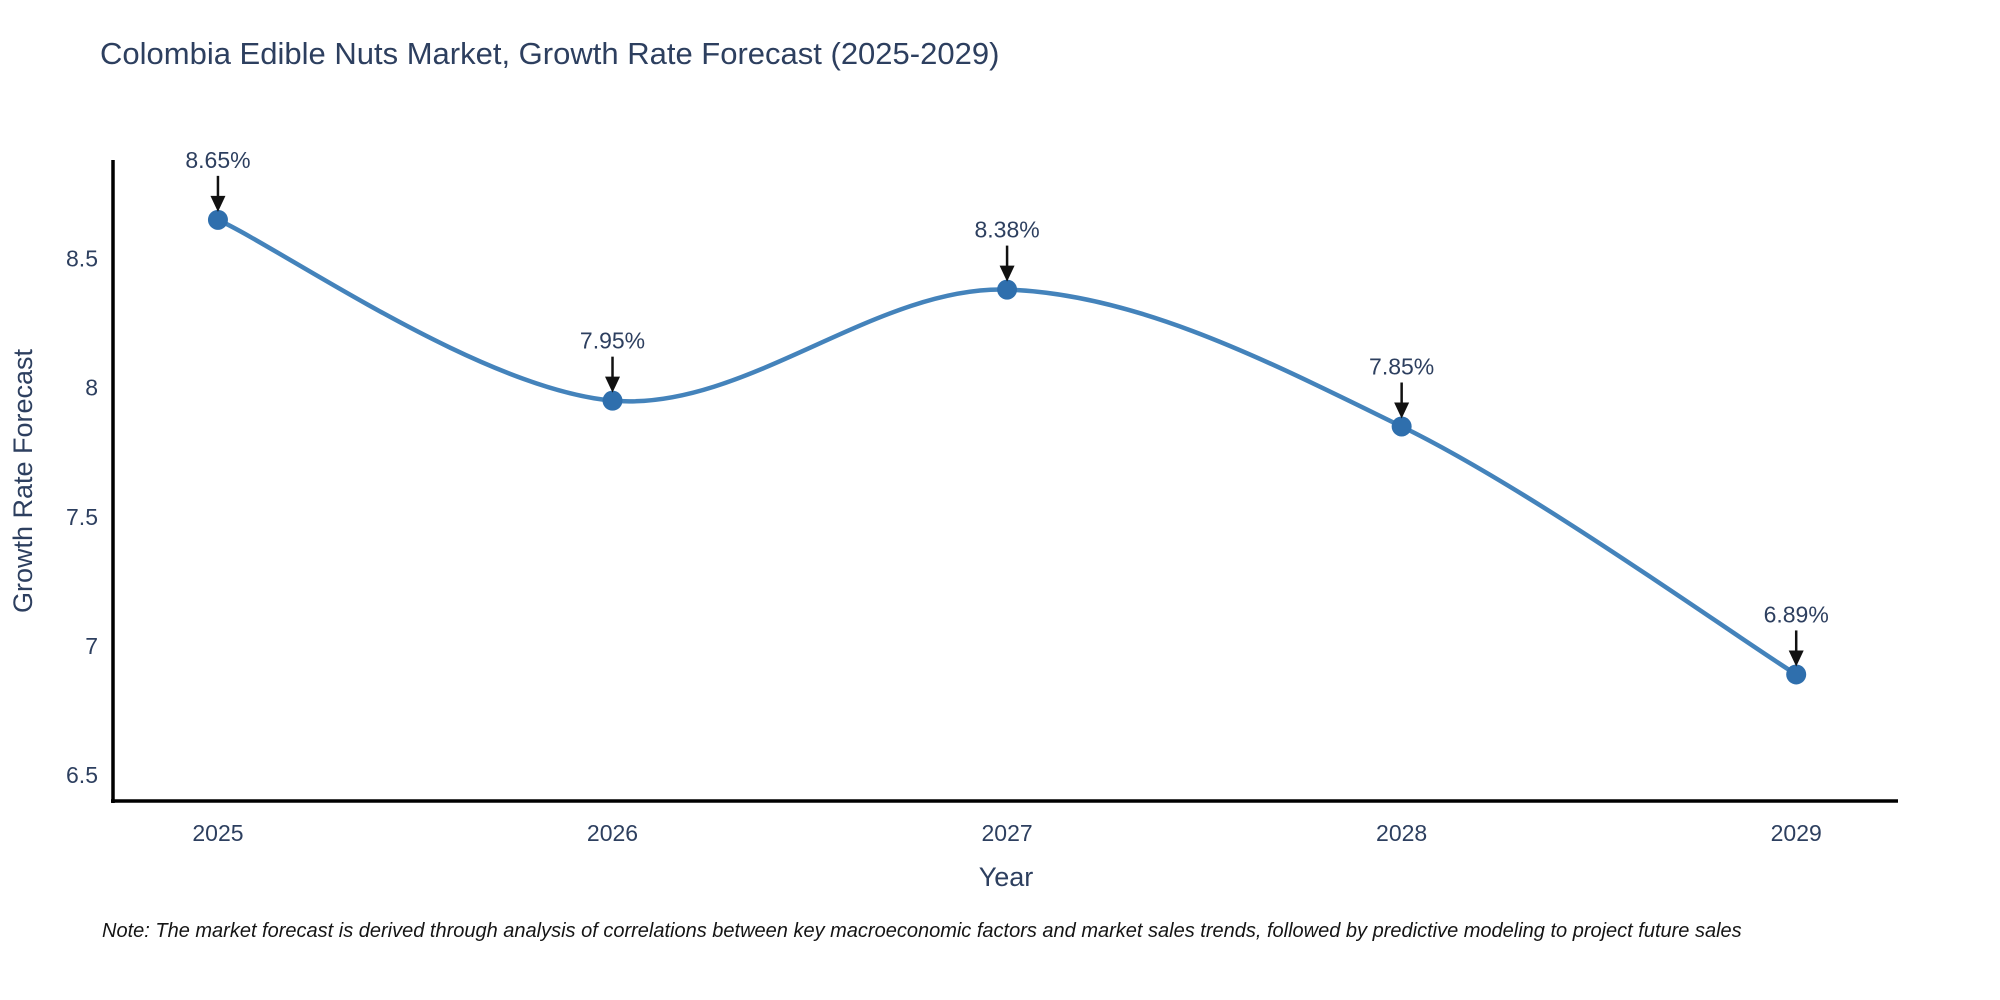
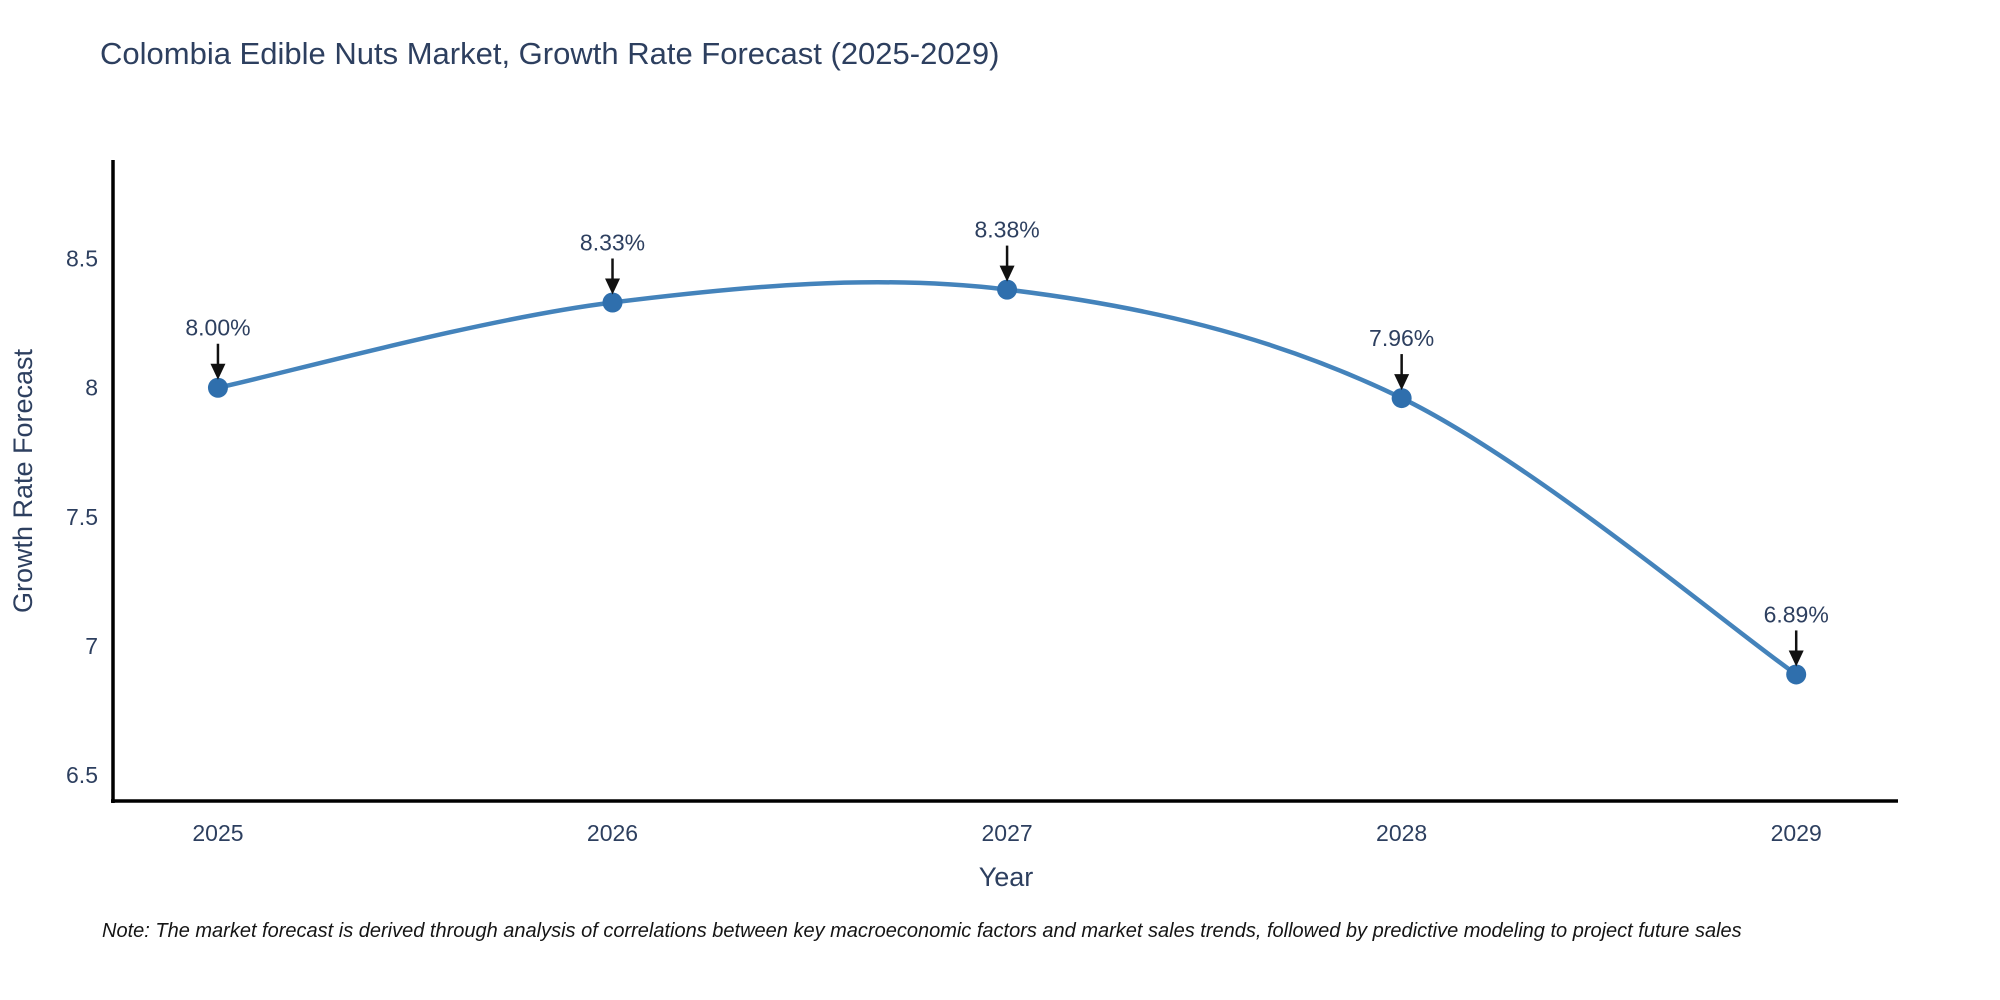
2025: 8.65% -> 8.00%
2026: 7.95% -> 8.33%
2028: 7.85% -> 7.96%
